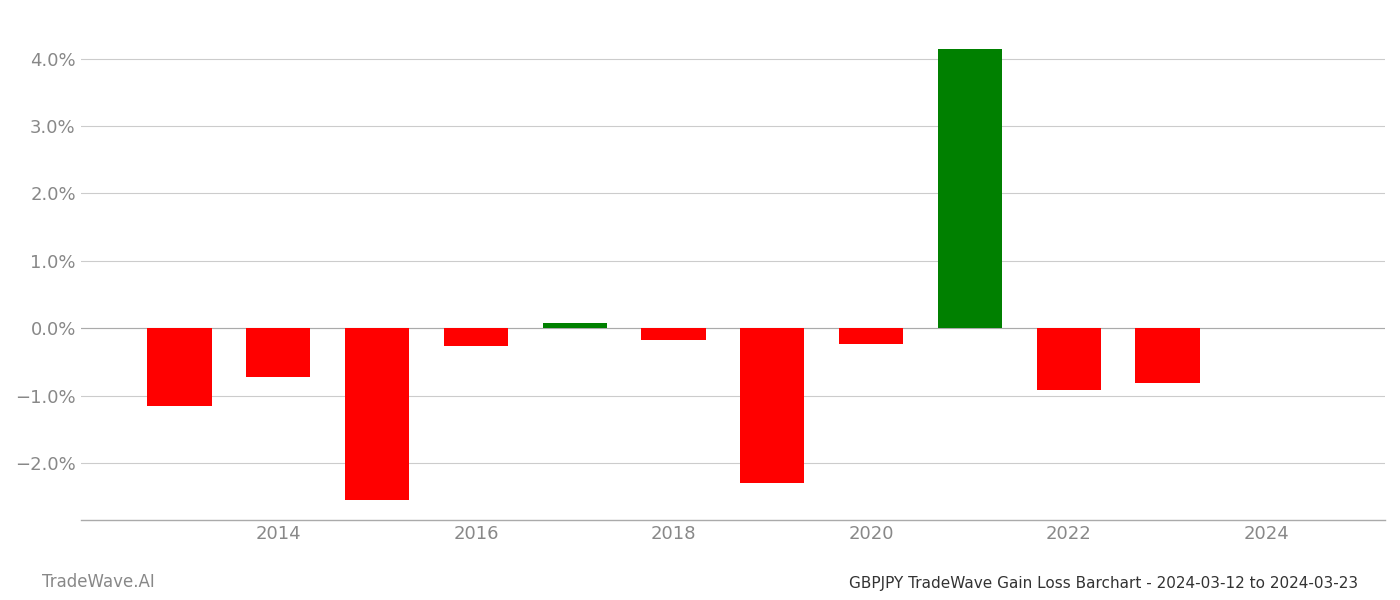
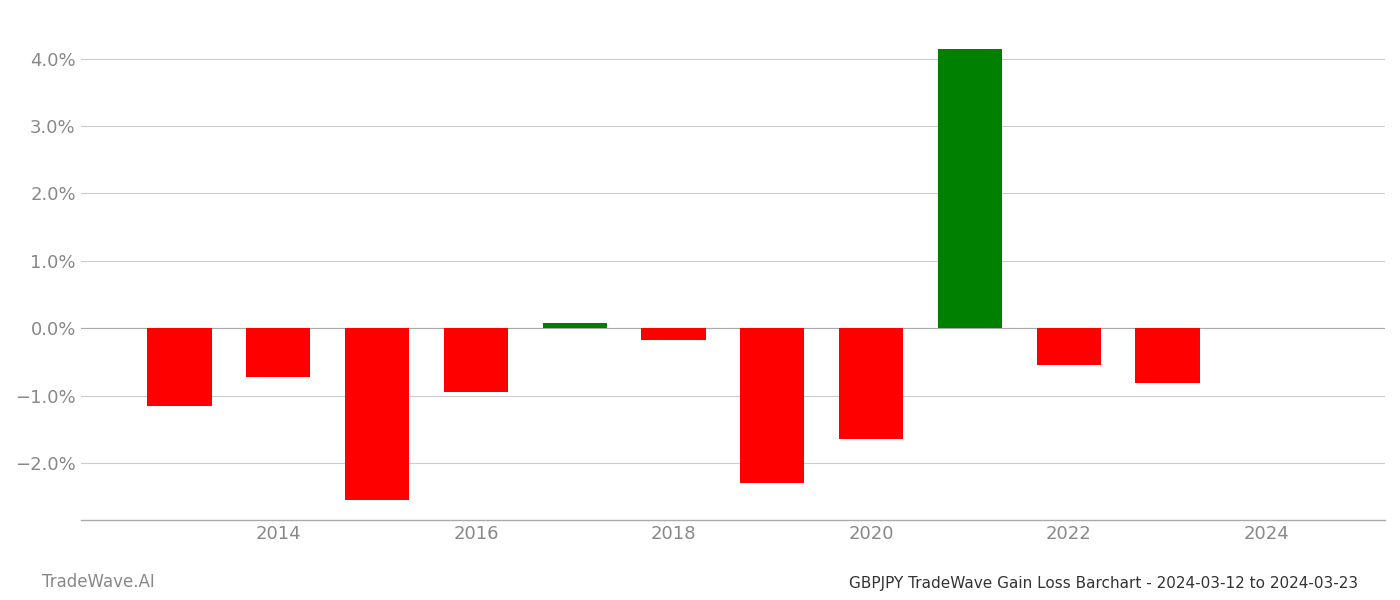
2016: -0.26% -> -0.95%
2020: -0.24% -> -1.65%
2022: -0.92% -> -0.55%
